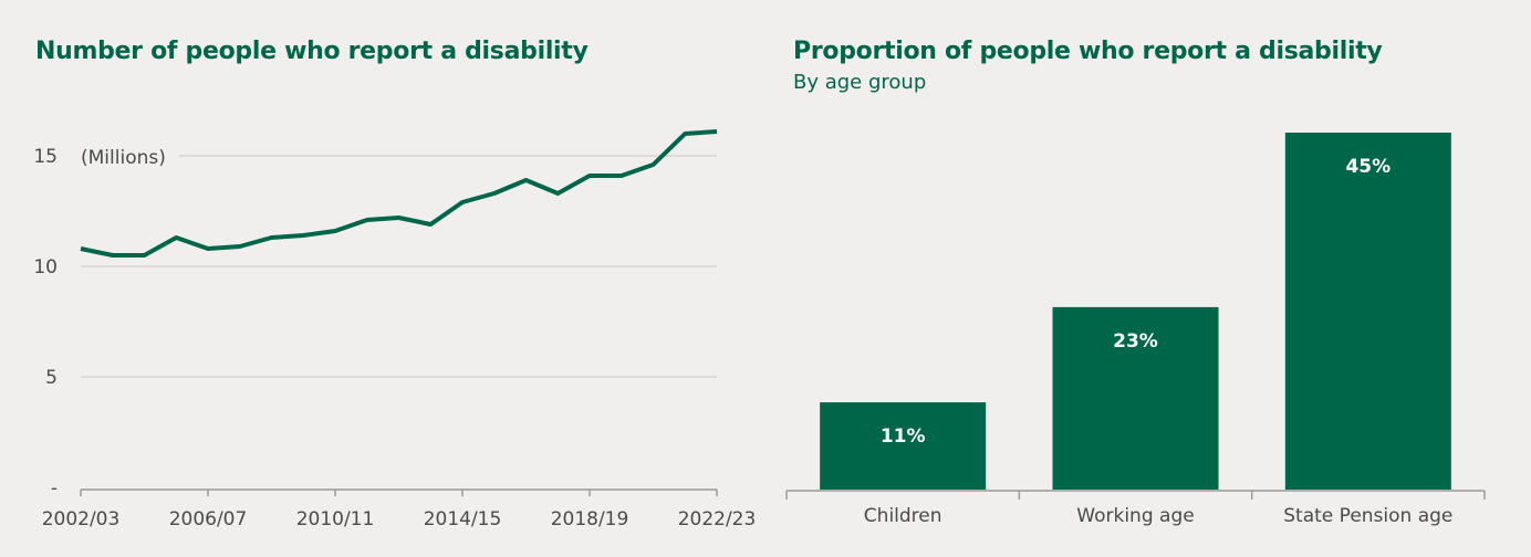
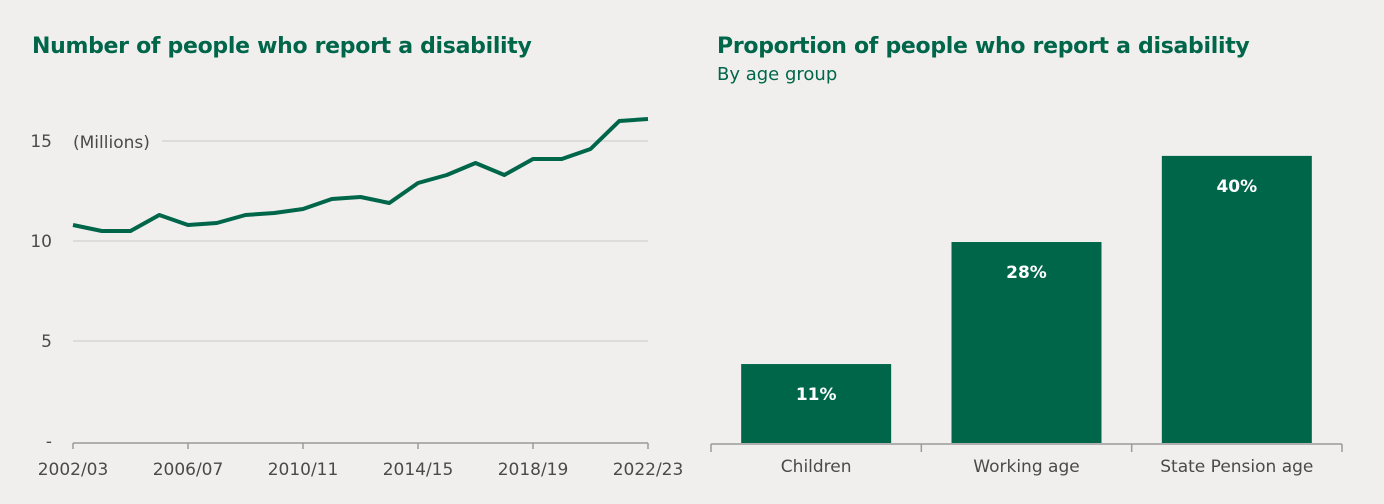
Proportion of people who report a disability/Working age: 23% -> 28%
Proportion of people who report a disability/State Pension age: 45% -> 40%
